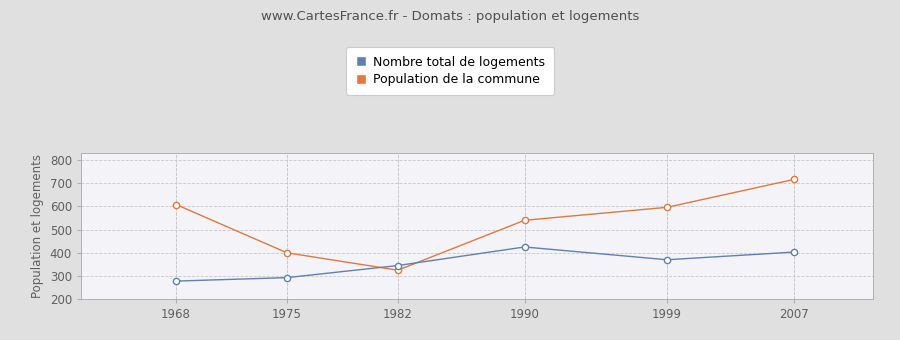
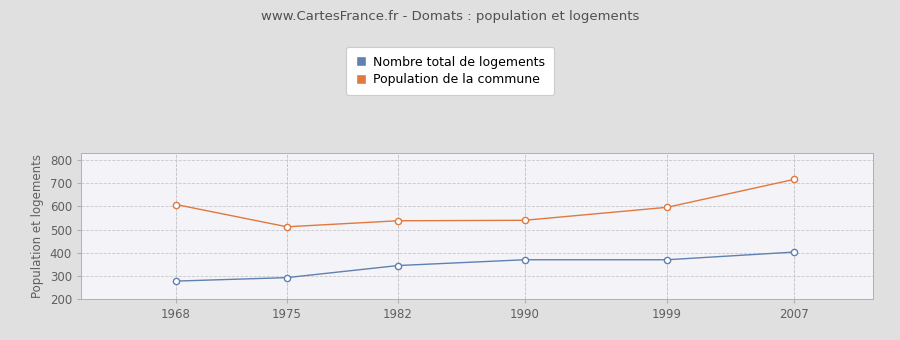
Population de la commune/1975: 400 -> 512
Population de la commune/1982: 325 -> 538
Nombre total de logements/1990: 425 -> 370
